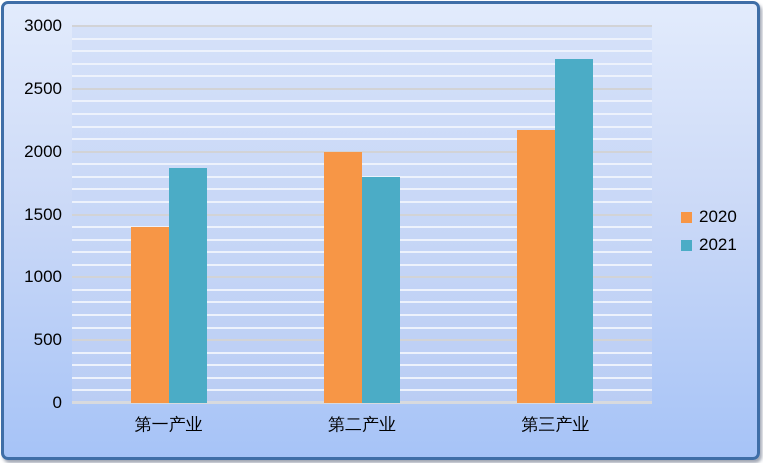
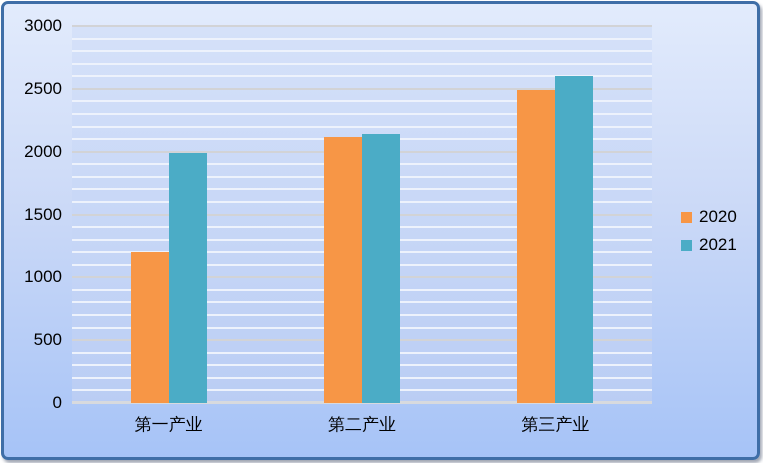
2020/第一产业: 1400 -> 1200
2021/第一产业: 1870 -> 1990
2020/第二产业: 2000 -> 2120
2021/第二产业: 1800 -> 2140
2020/第三产业: 2180 -> 2490
2021/第三产业: 2740 -> 2600
